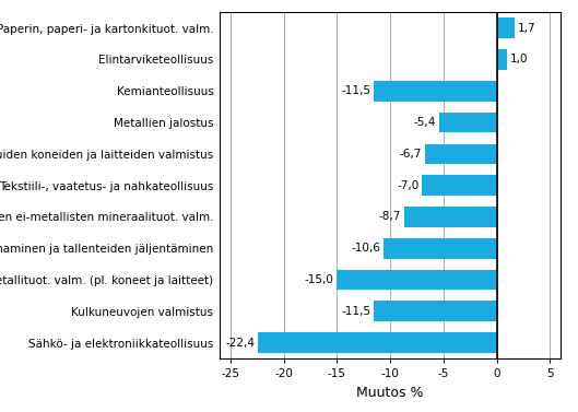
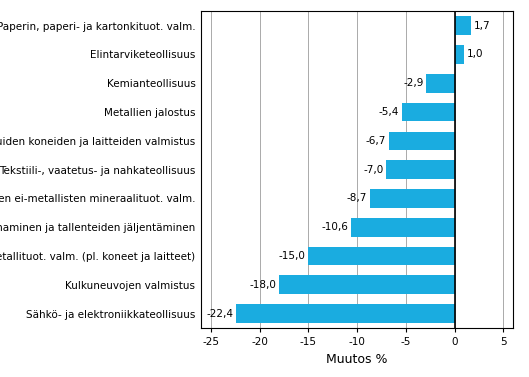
Kemianteollisuus: -11,5 -> -2,9
Kulkuneuvojen valmistus: -11,5 -> -18,0
